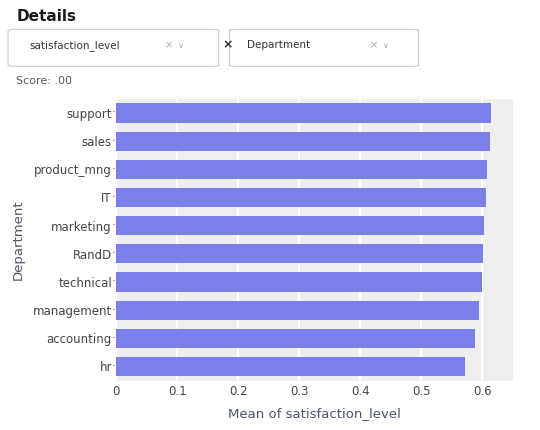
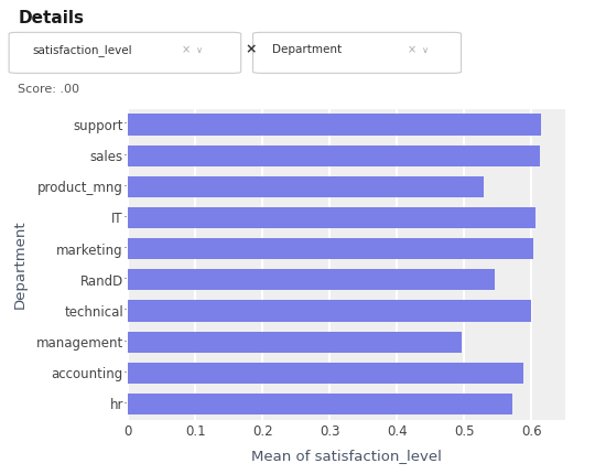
product_mng: 0.608 -> 0.528
RandD: 0.601 -> 0.546
management: 0.595 -> 0.496
